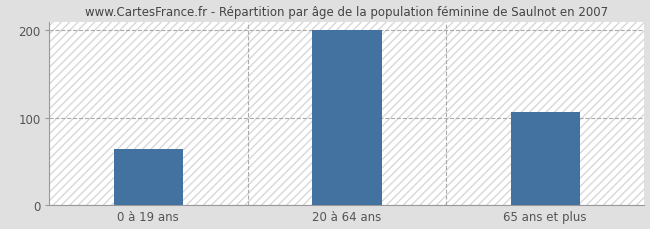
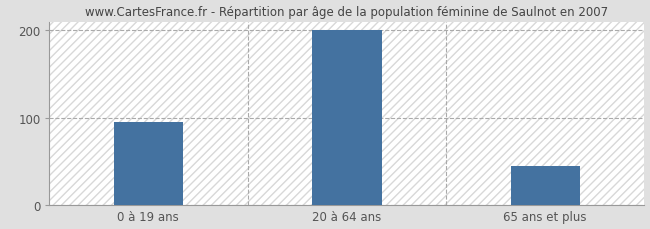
0 à 19 ans: 64 -> 95
65 ans et plus: 106 -> 45
